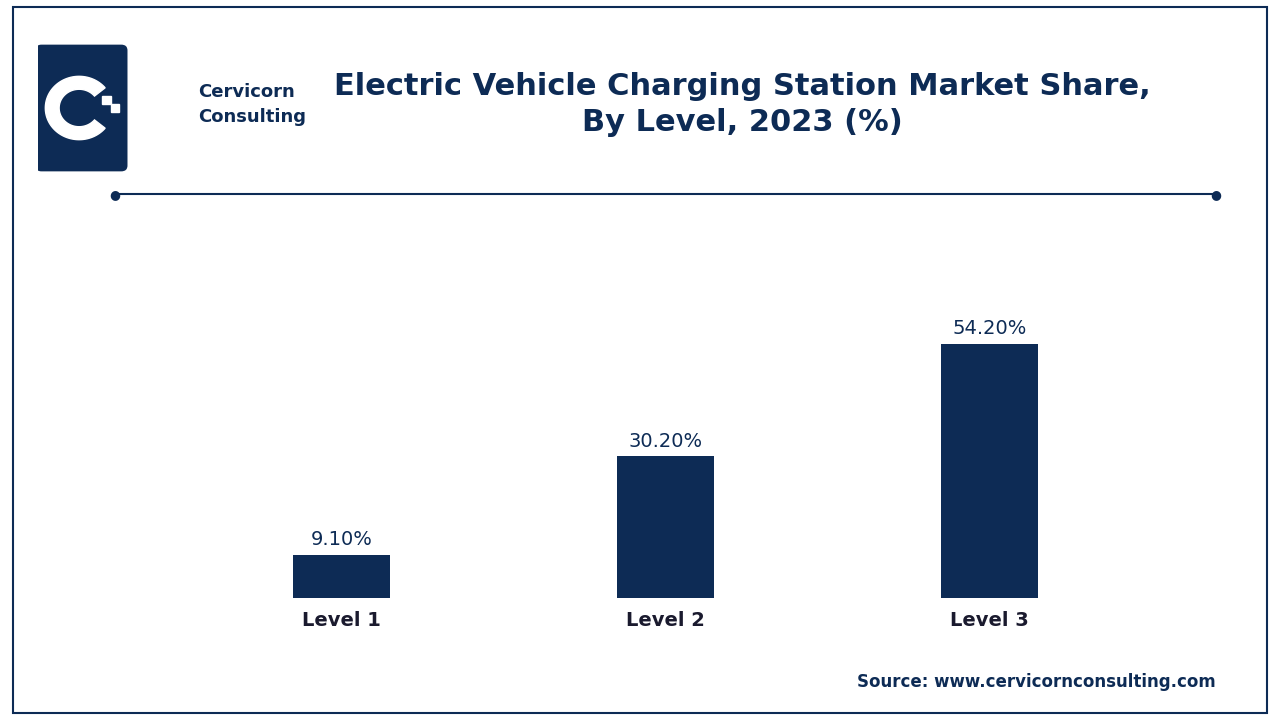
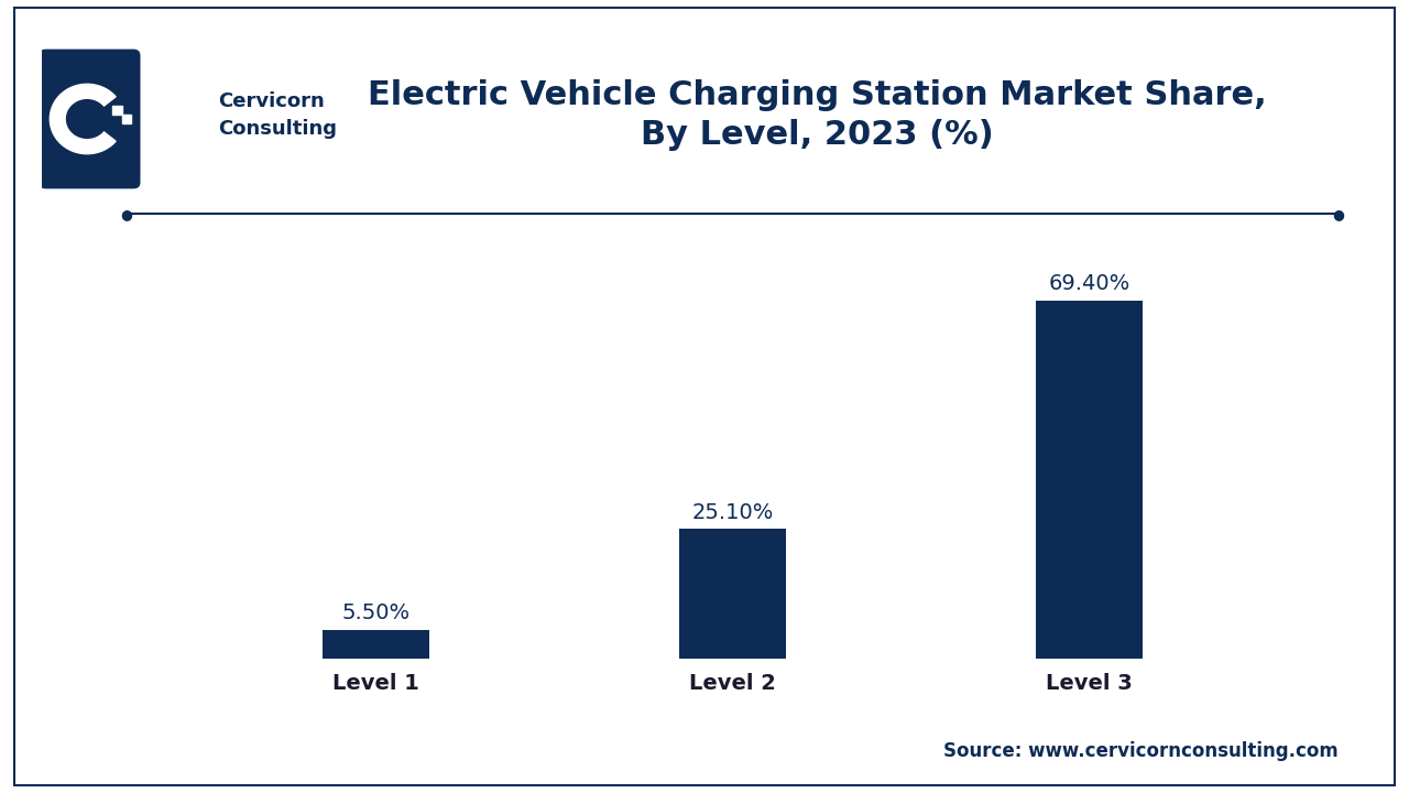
Level 1: 9.10% -> 5.50%
Level 2: 30.20% -> 25.10%
Level 3: 54.20% -> 69.40%
